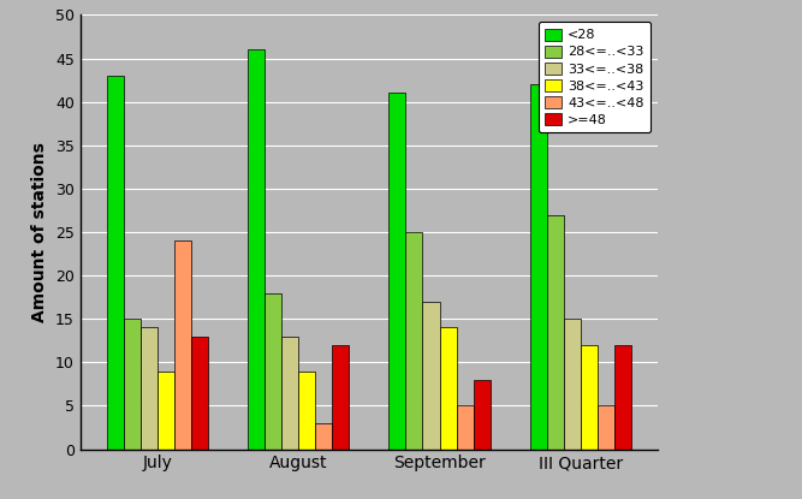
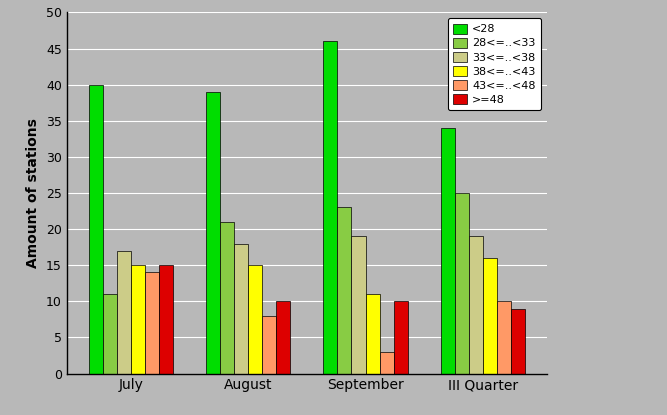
<28/July: 43 -> 40
28<=..<33/July: 15 -> 11
33<=..<38/July: 14 -> 17
38<=..<43/July: 9 -> 15
43<=..<48/July: 24 -> 14
>=48/July: 13 -> 15
<28/August: 46 -> 39
28<=..<33/August: 18 -> 21
33<=..<38/August: 13 -> 18
38<=..<43/August: 9 -> 15
43<=..<48/August: 3 -> 8
>=48/August: 12 -> 10
<28/September: 41 -> 46
28<=..<33/September: 25 -> 23
33<=..<38/September: 17 -> 19
38<=..<43/September: 14 -> 11
43<=..<48/September: 5 -> 3
>=48/September: 8 -> 10
<28/III Quarter: 42 -> 34
28<=..<33/III Quarter: 27 -> 25
33<=..<38/III Quarter: 15 -> 19
38<=..<43/III Quarter: 12 -> 16
43<=..<48/III Quarter: 5 -> 10
>=48/III Quarter: 12 -> 9
